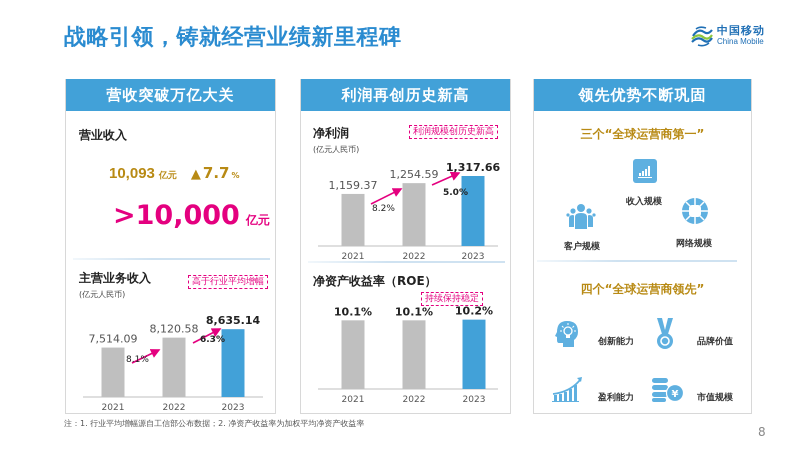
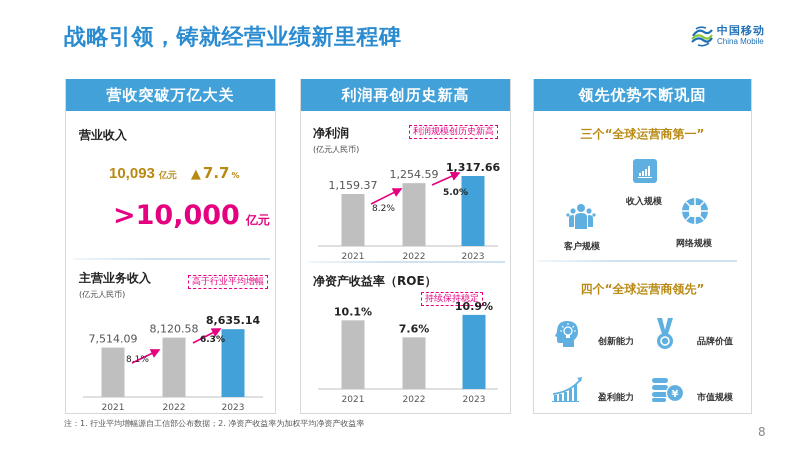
净资产收益率（ROE）/2022: 10.1% -> 7.6%
净资产收益率（ROE）/2023: 10.2% -> 10.9%
